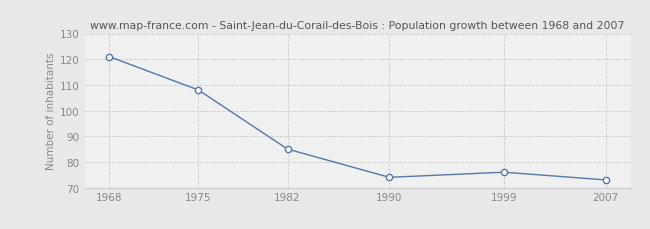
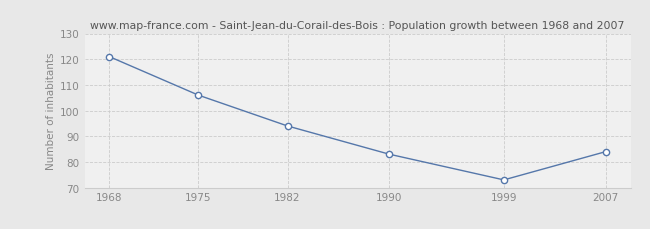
1975: 108 -> 106
1982: 85 -> 94
1990: 74 -> 83
1999: 76 -> 73
2007: 73 -> 84
